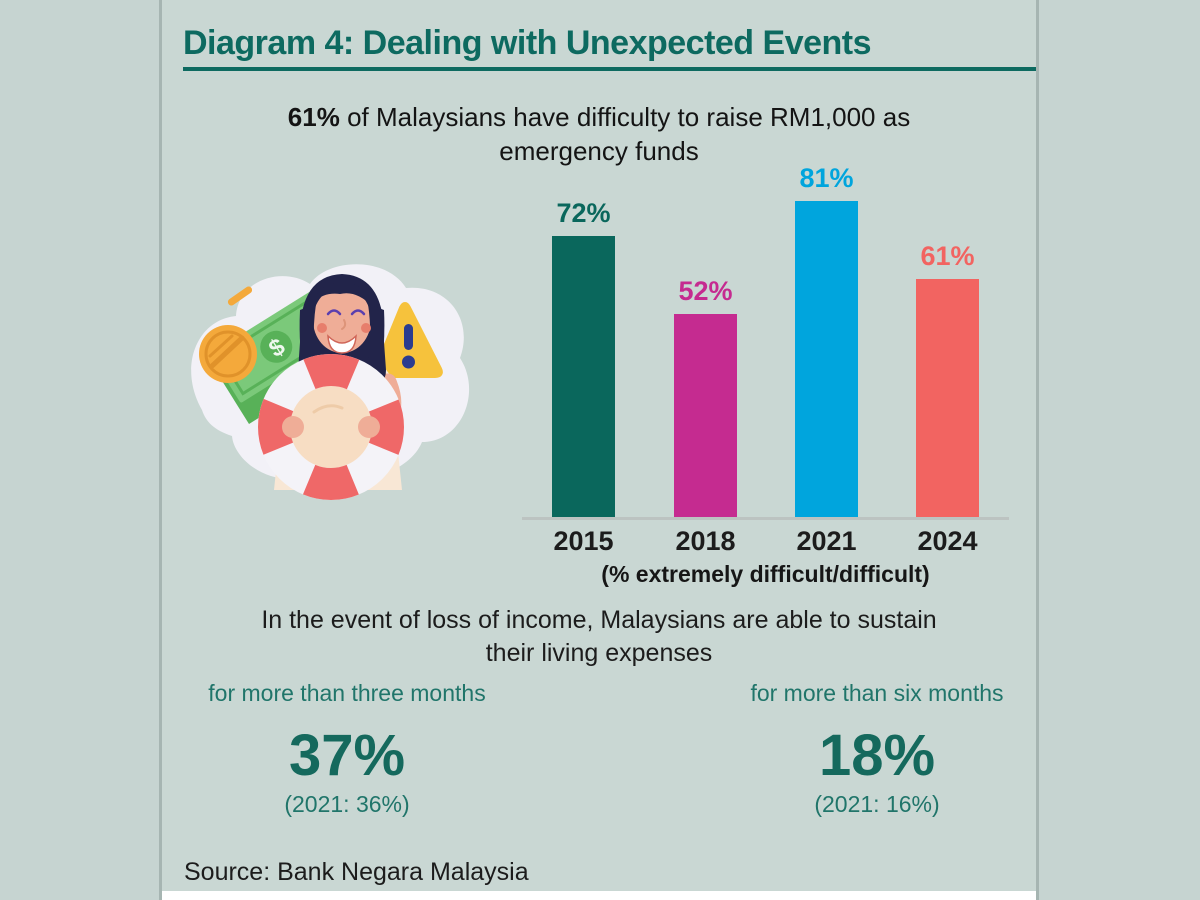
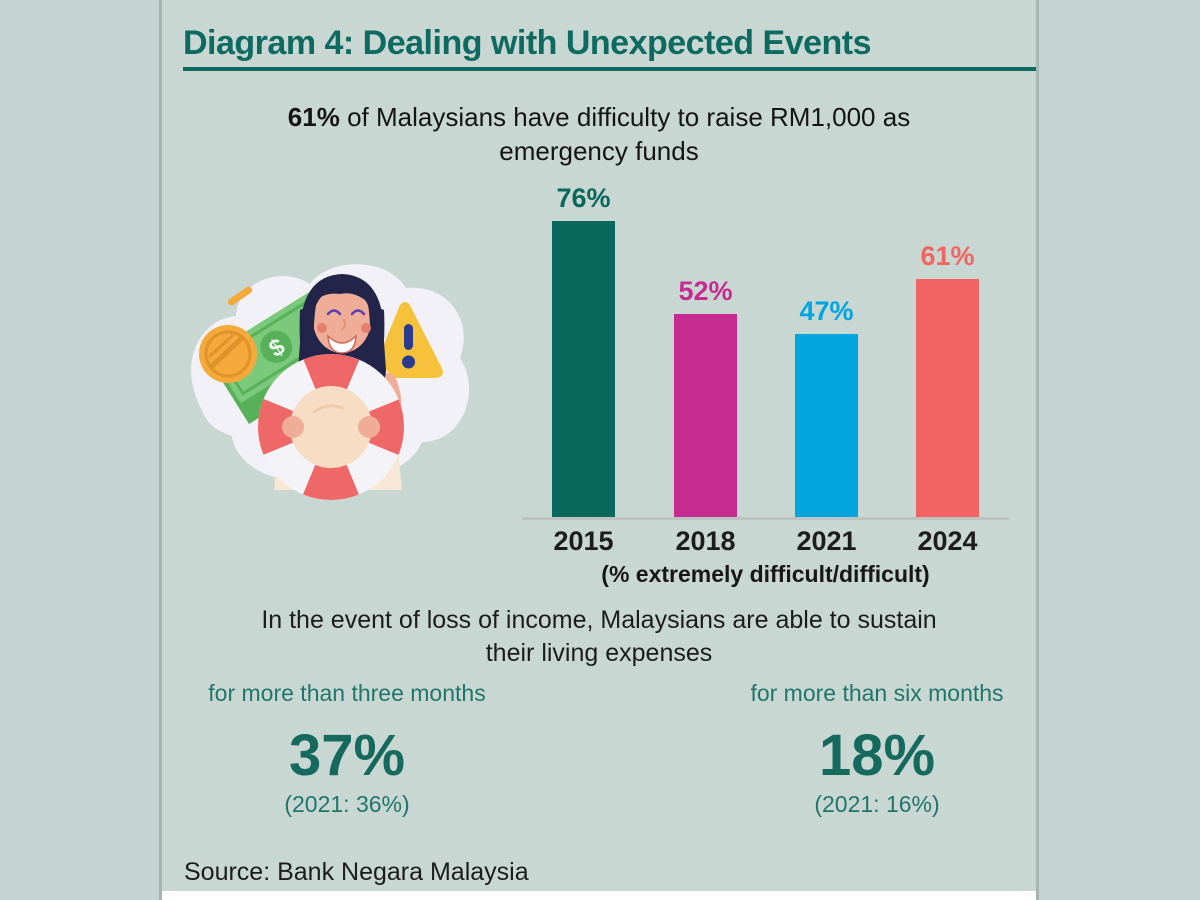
2015: 72% -> 76%
2021: 81% -> 47%
